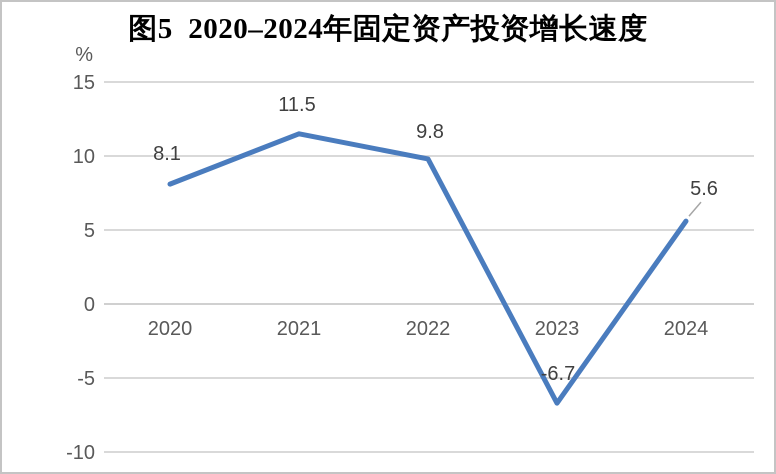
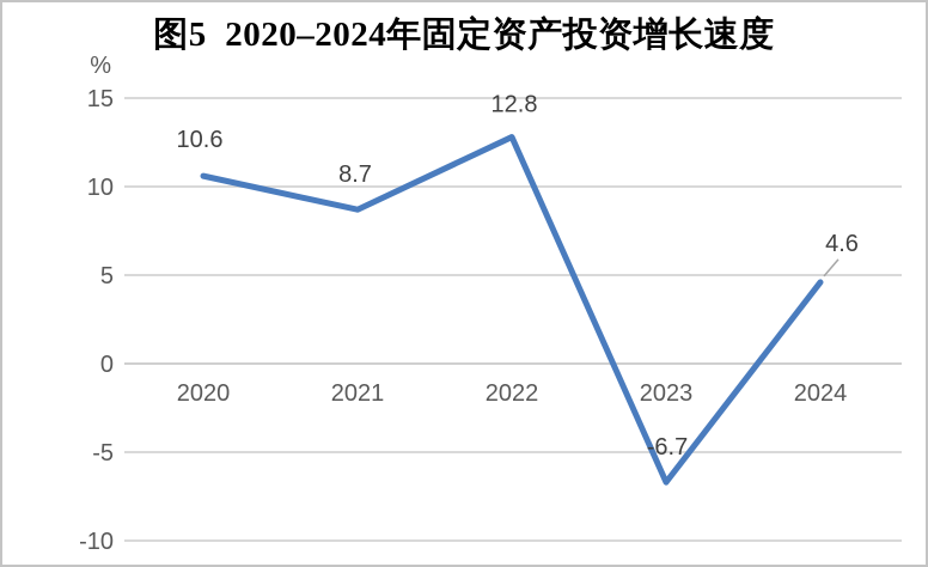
2020: 8.1 -> 10.6
2021: 11.5 -> 8.7
2022: 9.8 -> 12.8
2024: 5.6 -> 4.6
